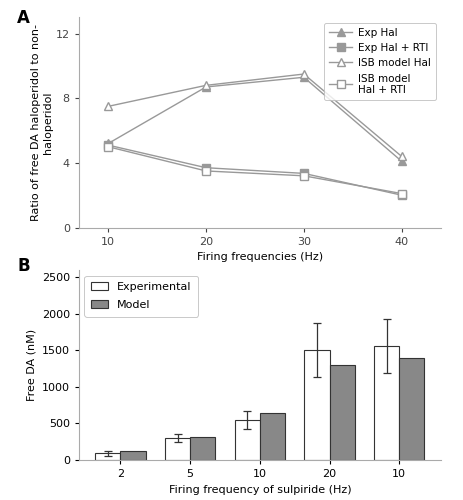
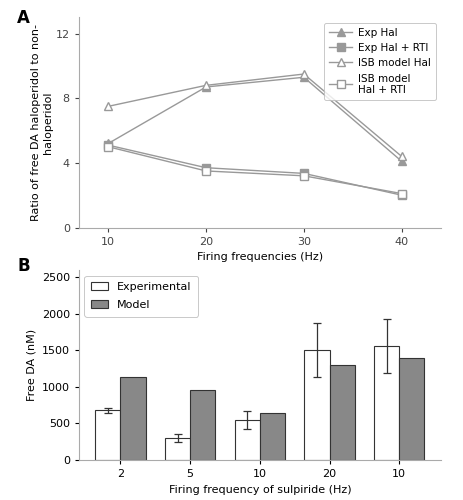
Experimental/2: 90 -> 680
Model/2: 130 -> 1140
Model/5: 310 -> 960
